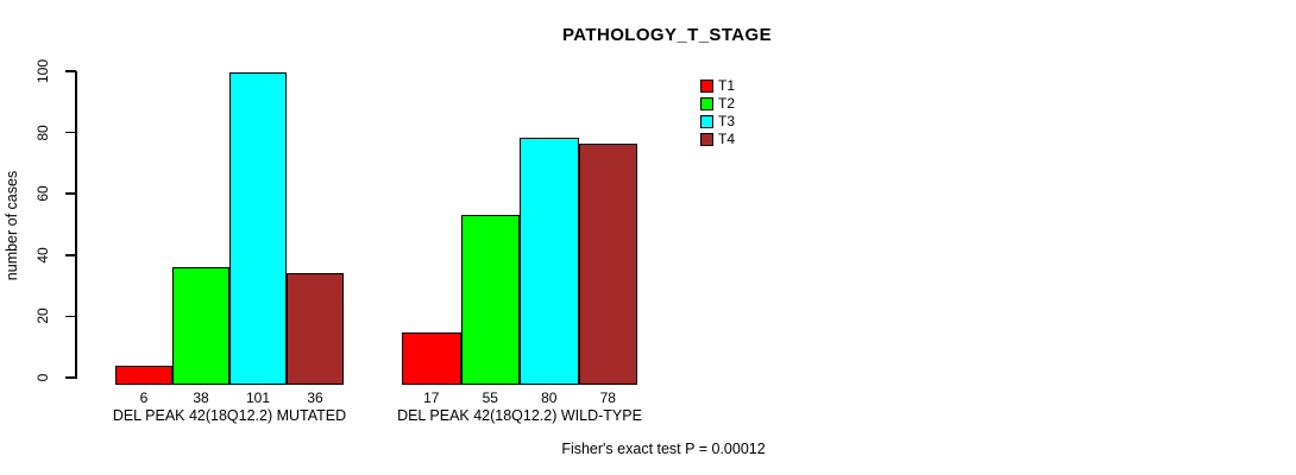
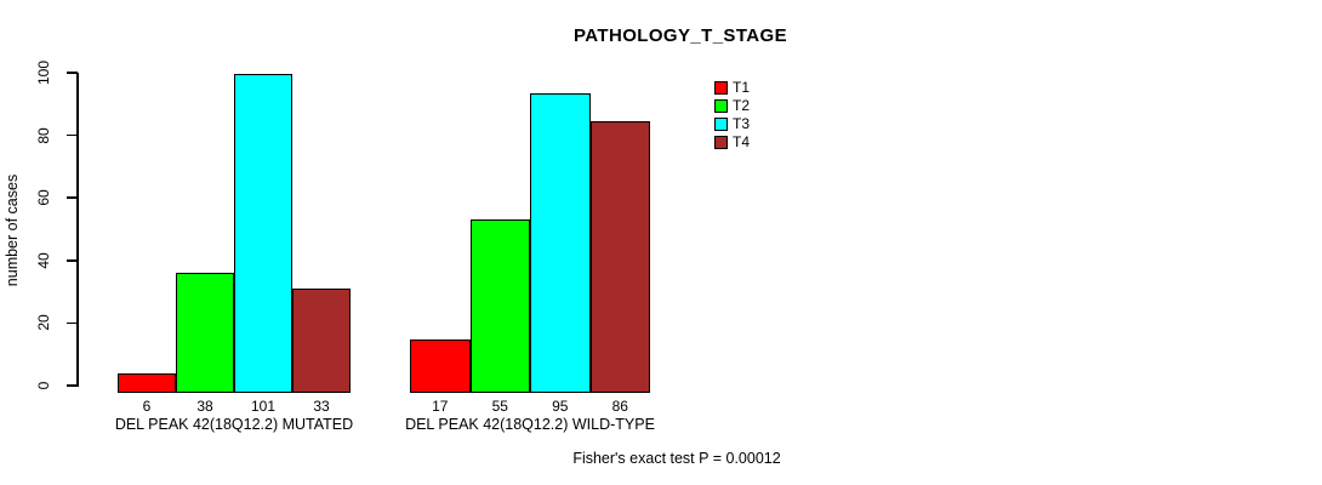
T4/DEL PEAK 42(18Q12.2) MUTATED: 36 -> 33
T3/DEL PEAK 42(18Q12.2) WILD-TYPE: 80 -> 95
T4/DEL PEAK 42(18Q12.2) WILD-TYPE: 78 -> 86
